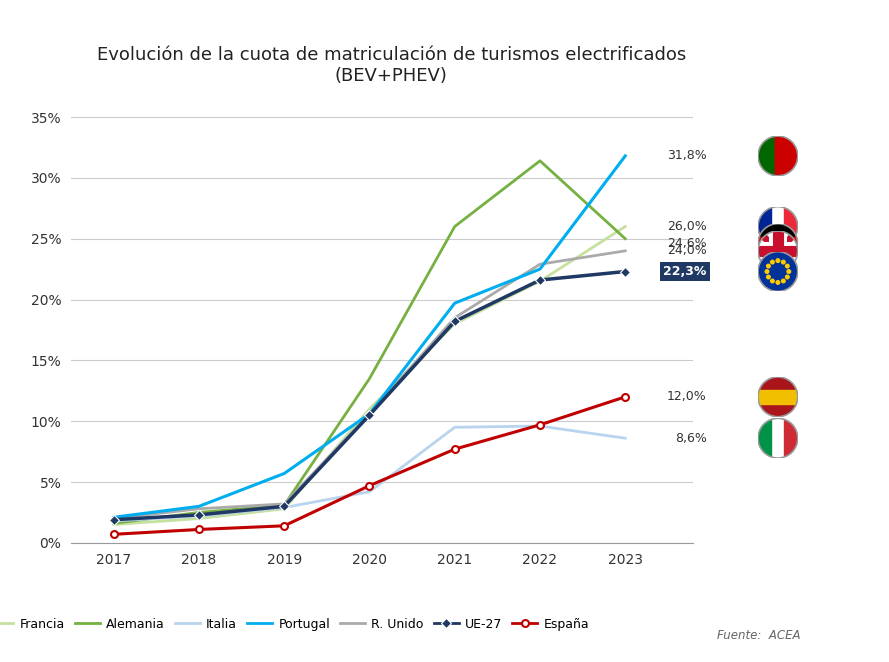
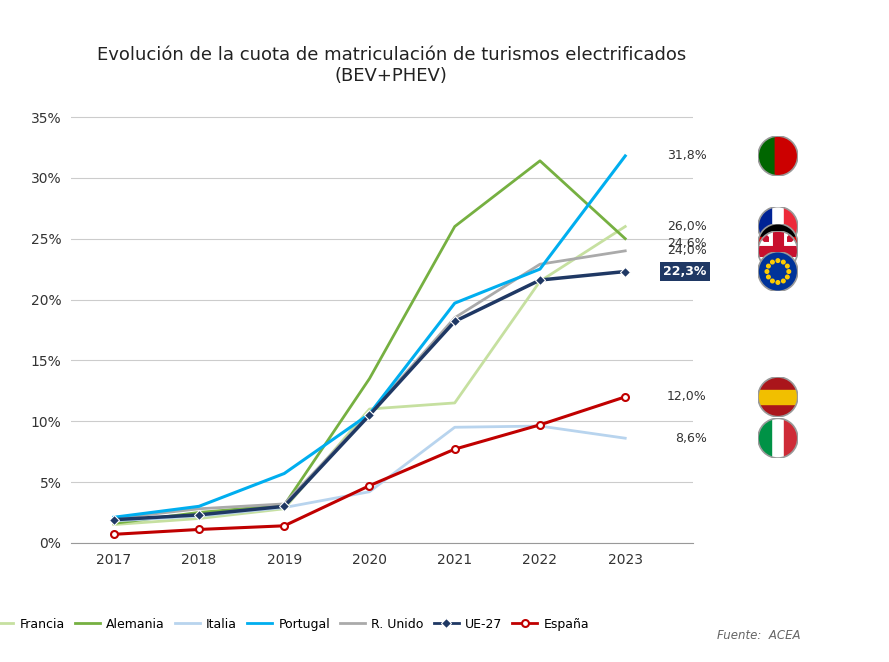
Francia/2021: 18.0% -> 11.5%
